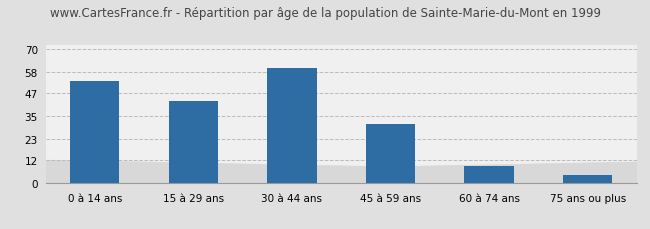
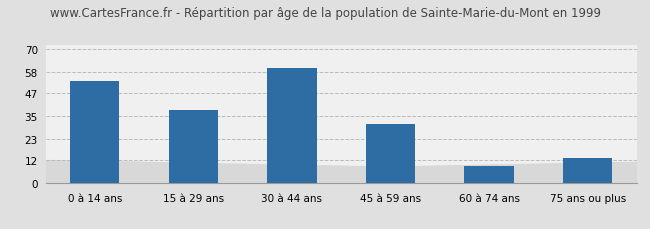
15 à 29 ans: 43 -> 38
75 ans ou plus: 4 -> 13
